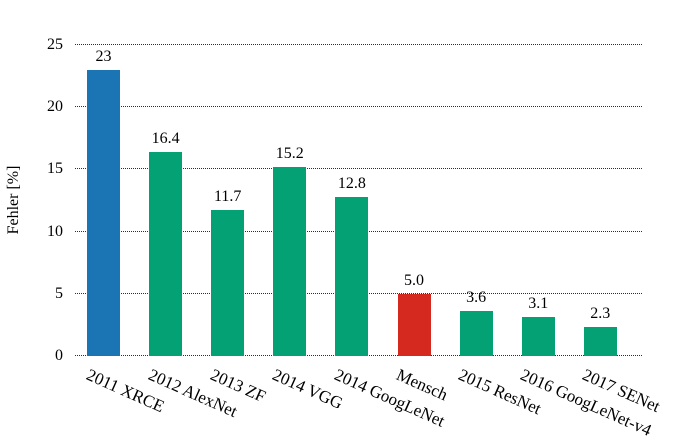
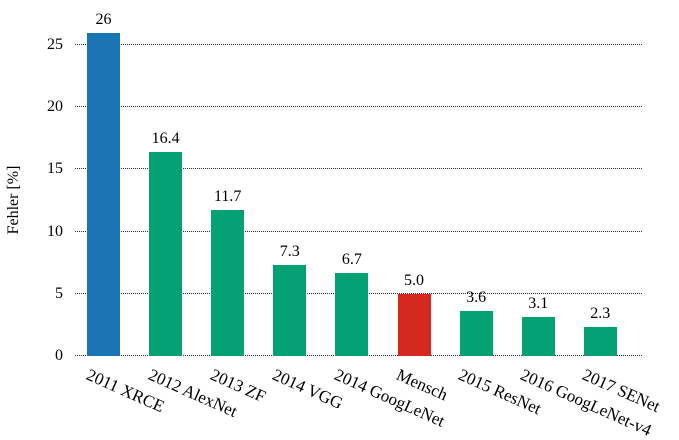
2011 XRCE: 23 -> 26
2014 VGG: 15.2 -> 7.3
2014 GoogLeNet: 12.8 -> 6.7
